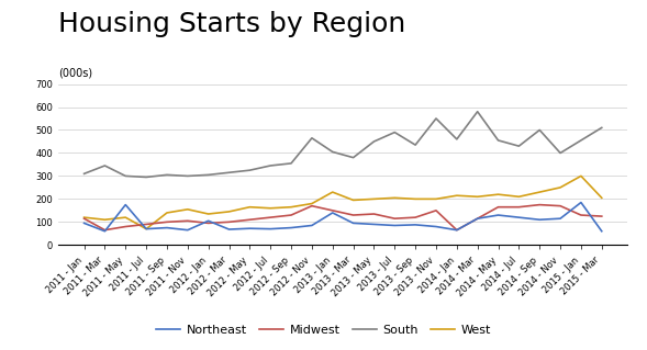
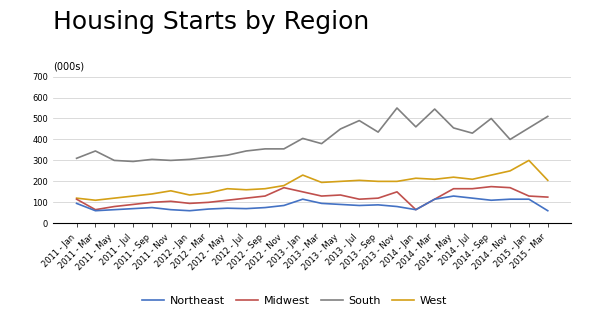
Northeast/2011 - May: 175 -> 65
West/2011 - Jul: 70 -> 130
Northeast/2012 - Jan: 105 -> 60
South/2012 - Nov: 465 -> 355
Northeast/2013 - Jan: 140 -> 115
South/2014 - Mar: 580 -> 545
Northeast/2015 - Jan: 185 -> 115
